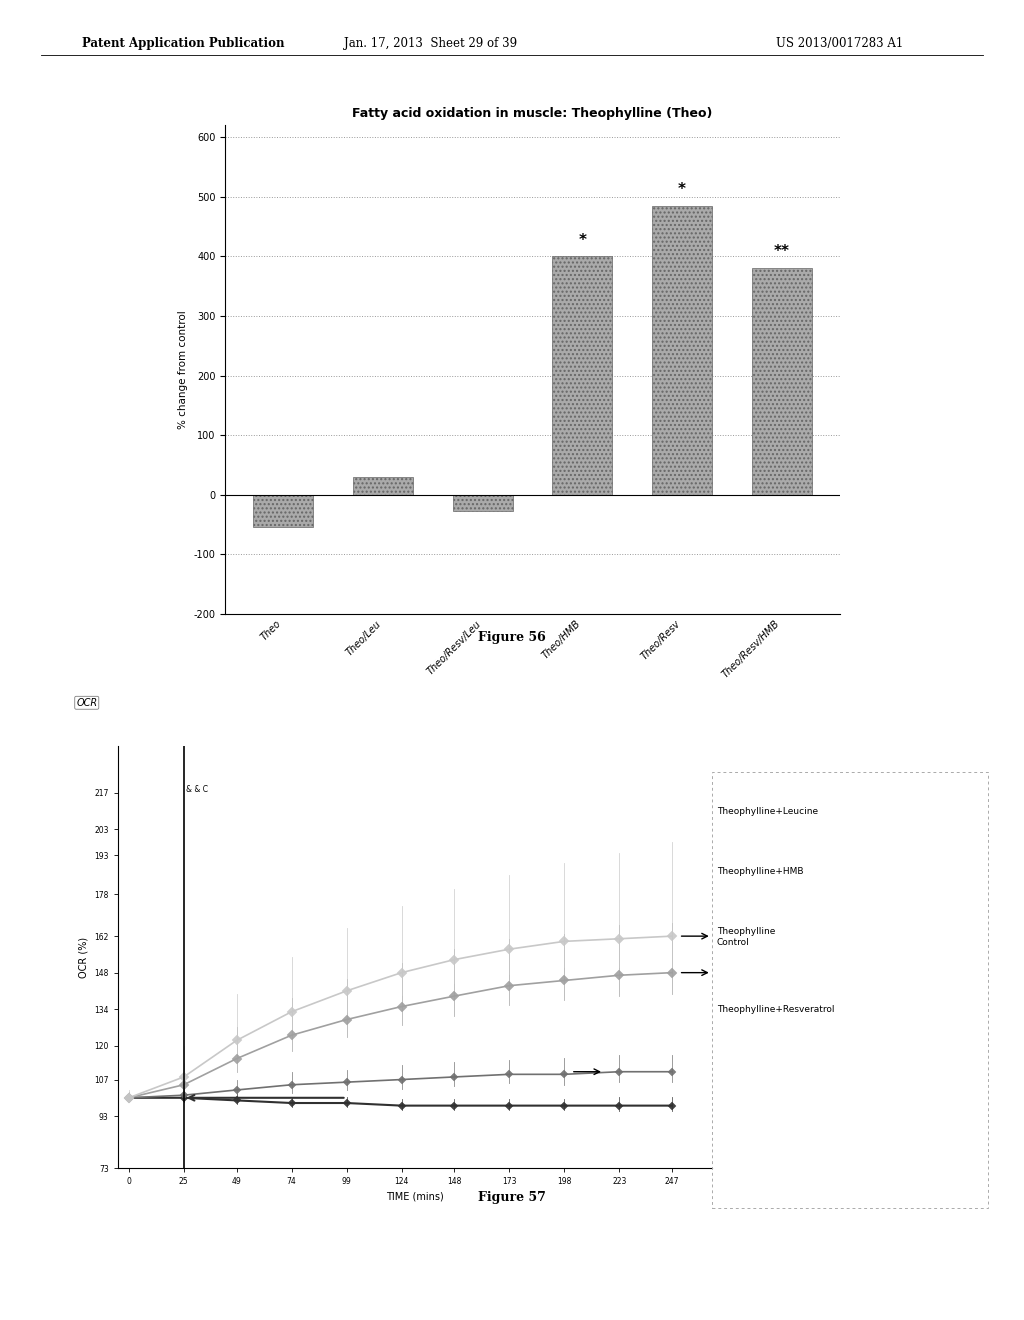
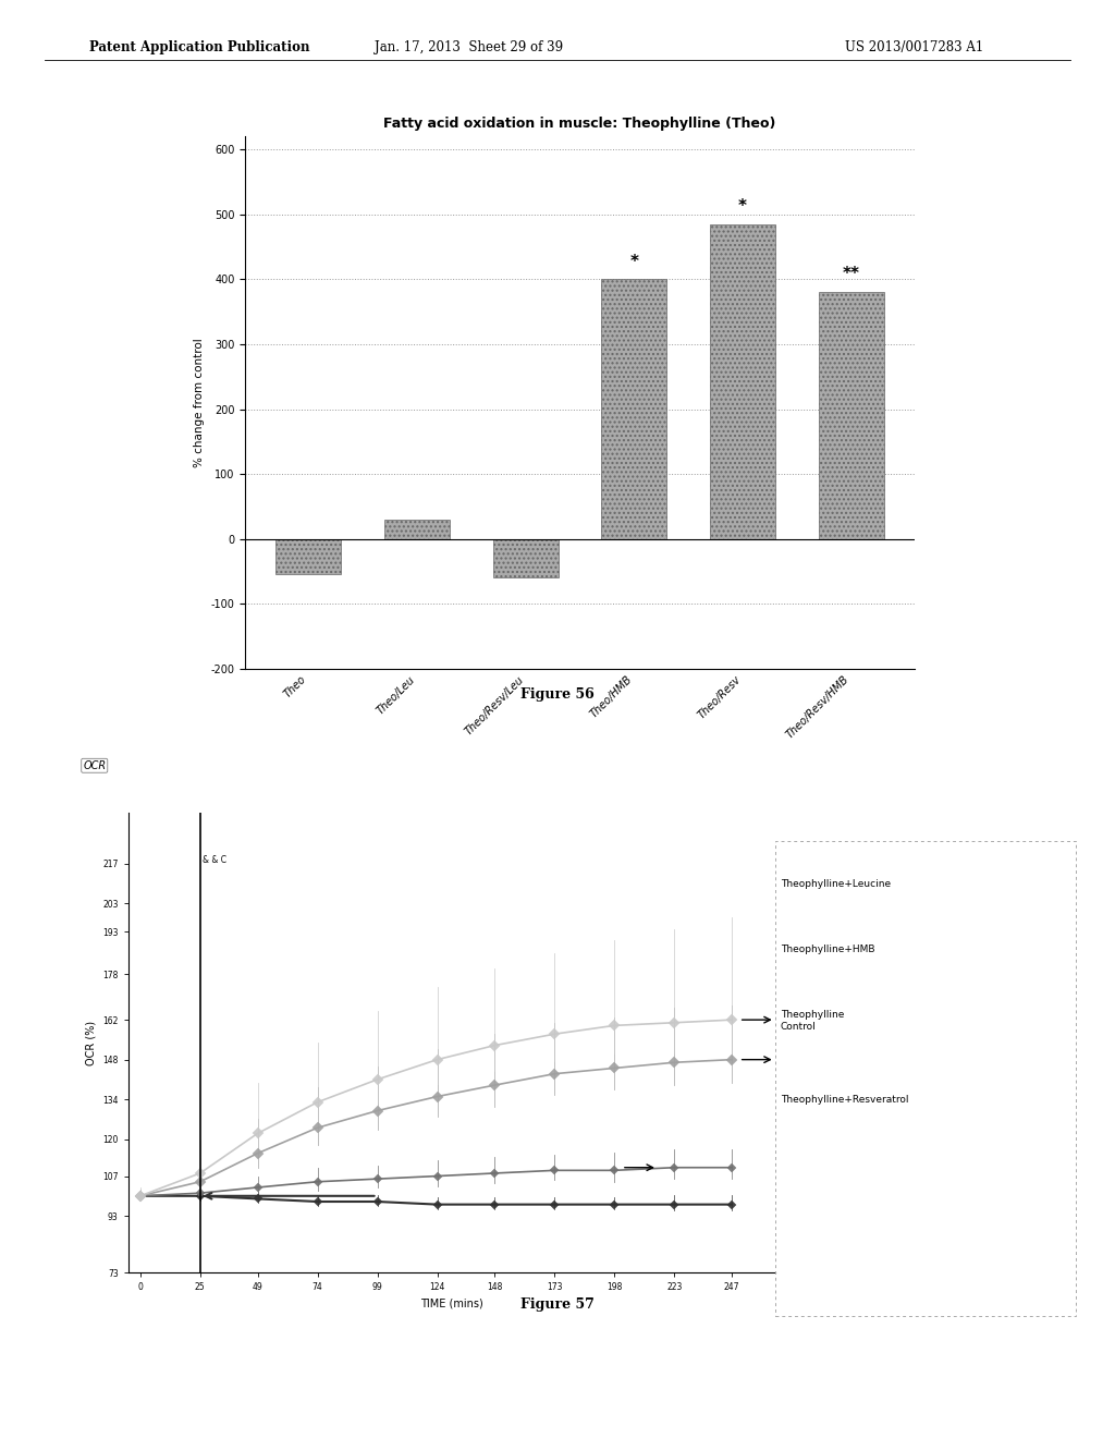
Fatty acid oxidation in muscle: Theophylline (Theo)/Theo/Resv/Leu: -28 -> -60
